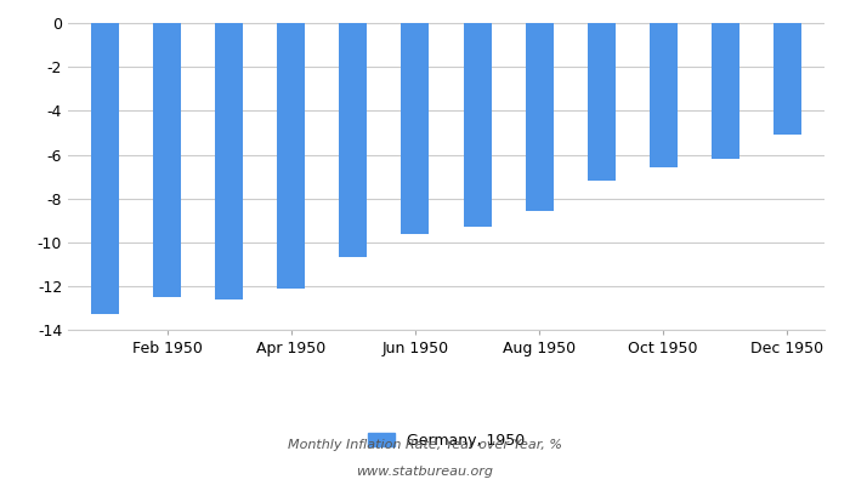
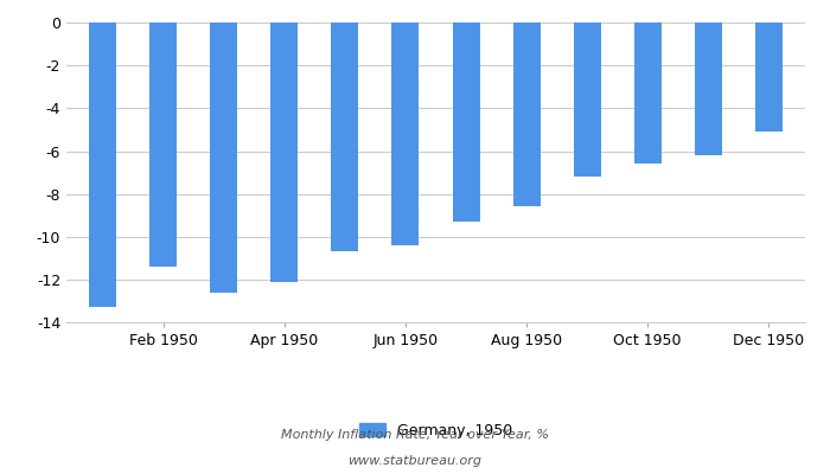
Feb 1950: -12.5 -> -11.4
Jun 1950: -9.6 -> -10.4
